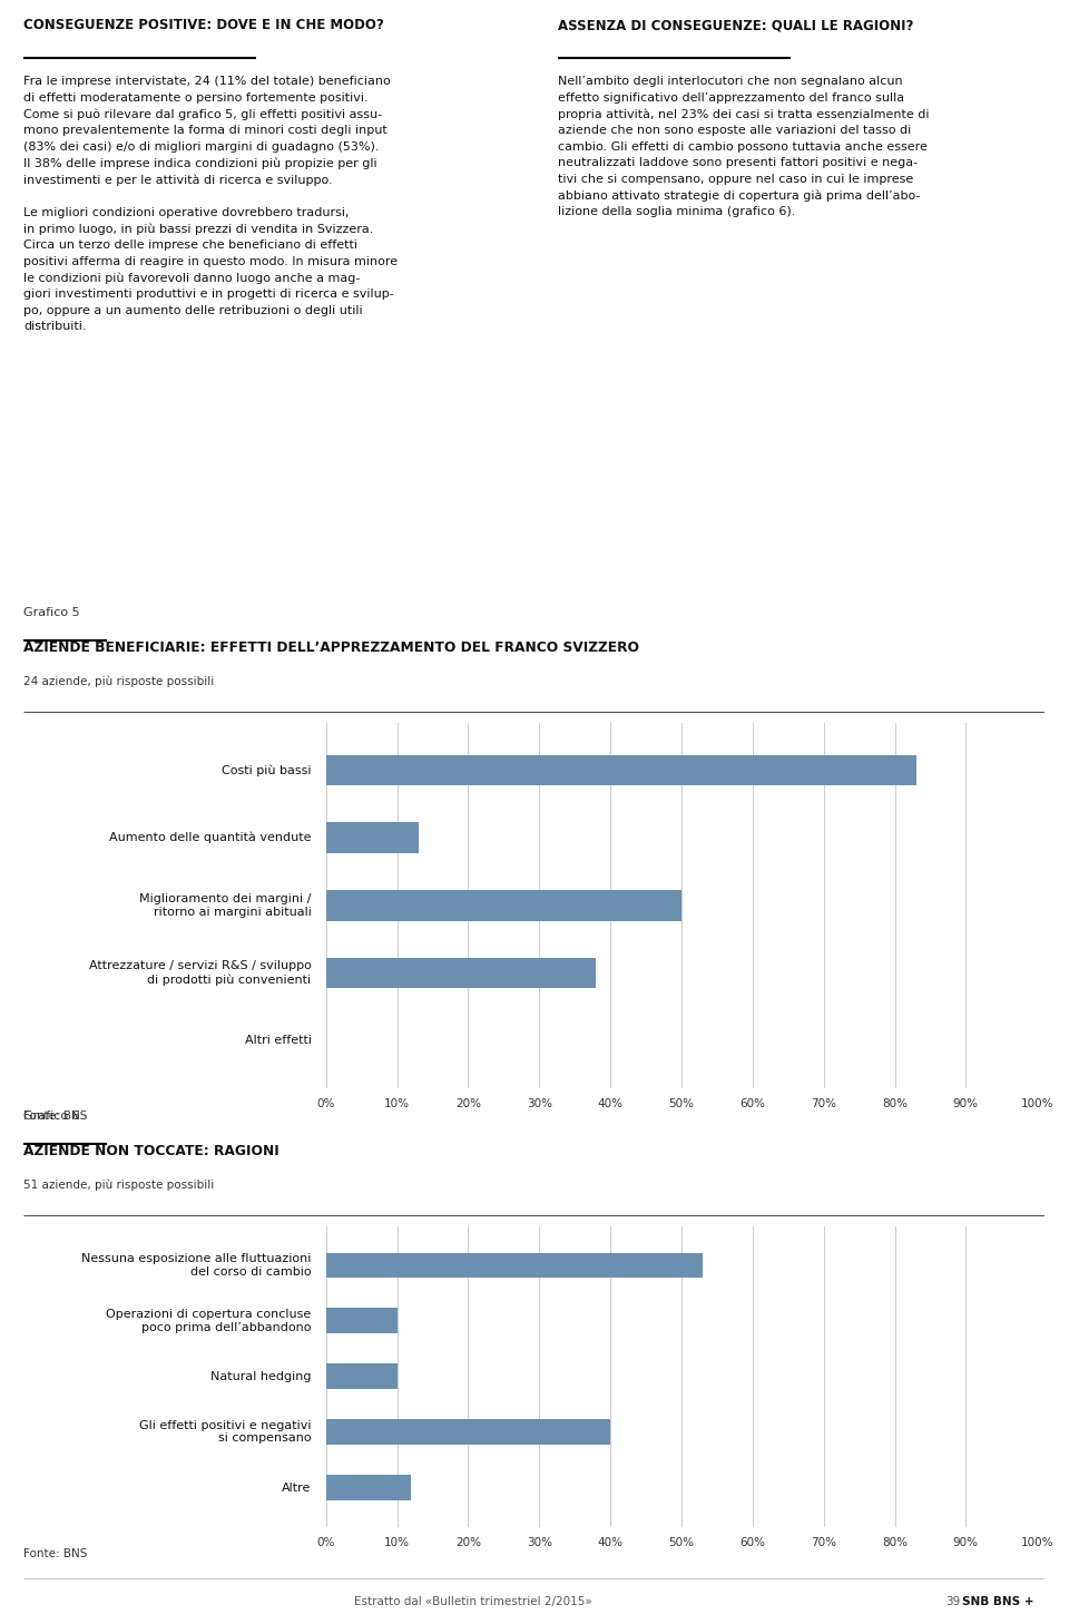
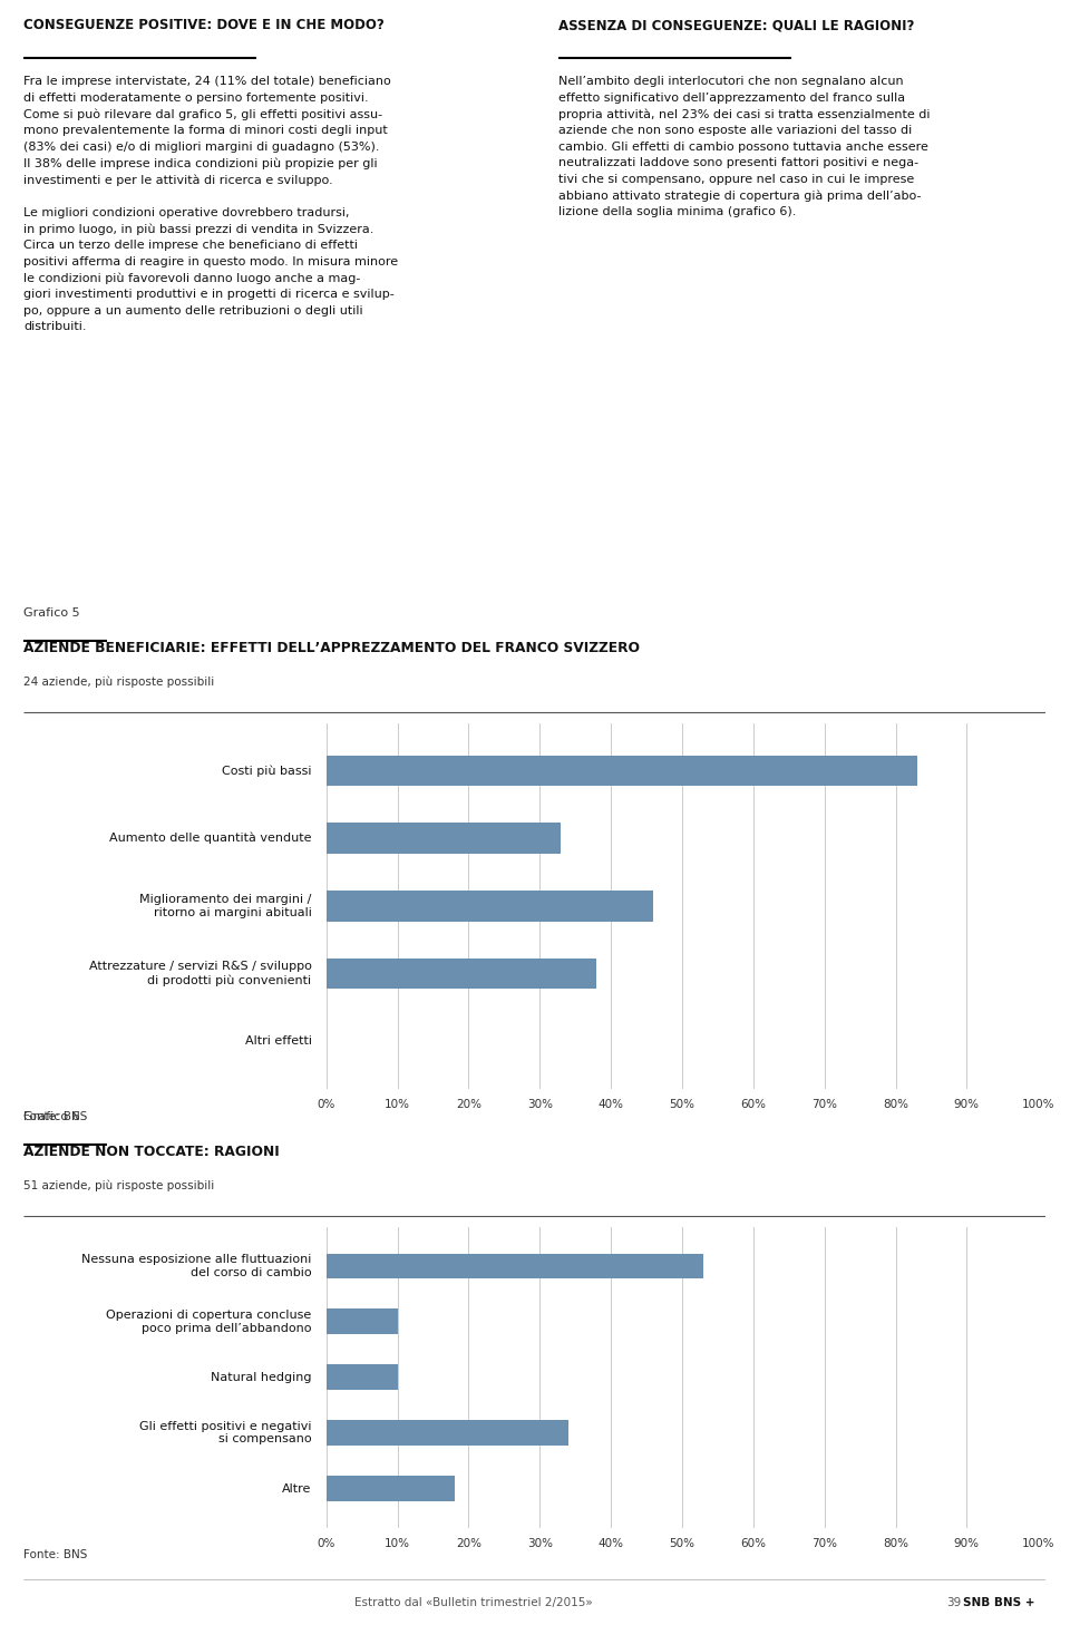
Aumento delle quantità vendute: 13% -> 33%
Miglioramento dei margini / ritorno ai margini abituali: 50% -> 46%
Gli effetti positivi e negativi si compensano: 40% -> 34%
Altre: 12% -> 18%
